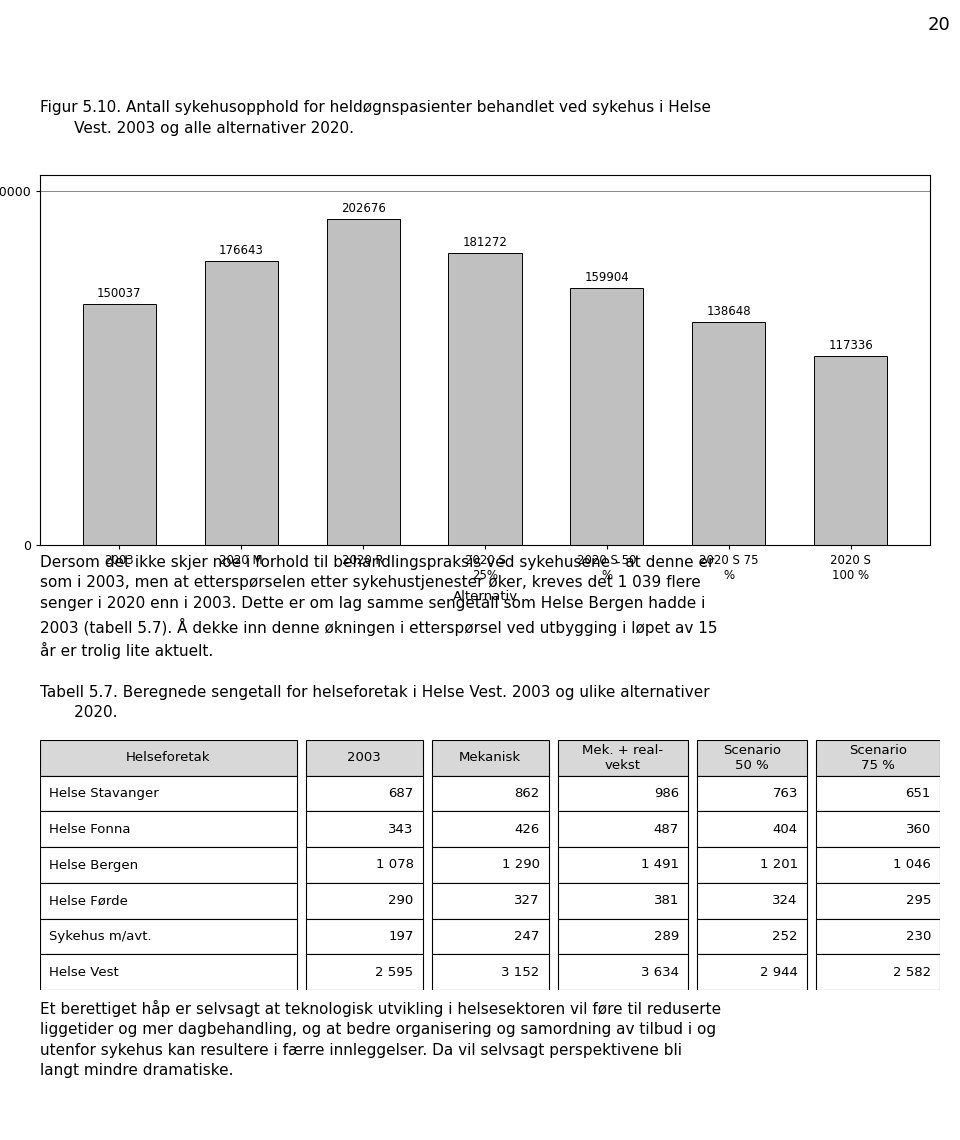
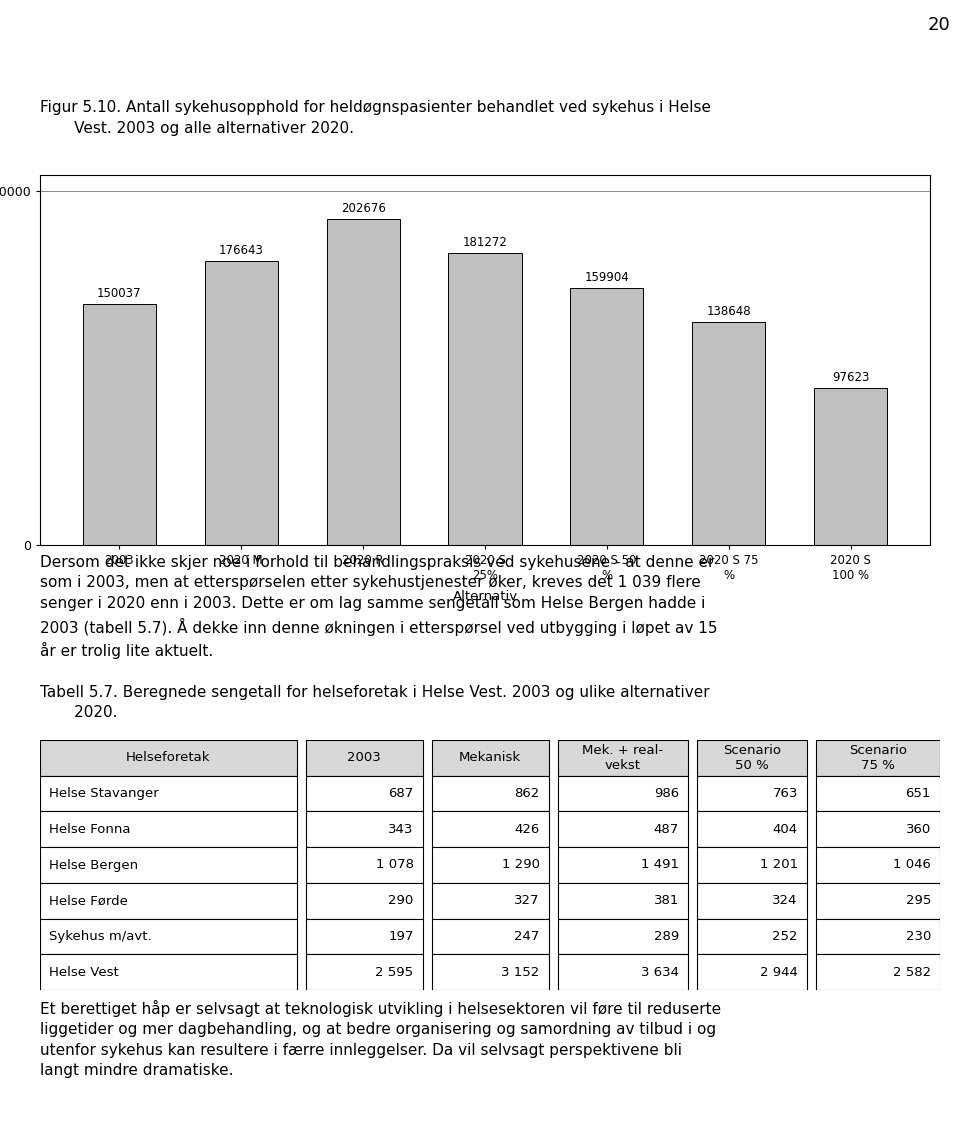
2020 S 100 %: 117336 -> 97623
